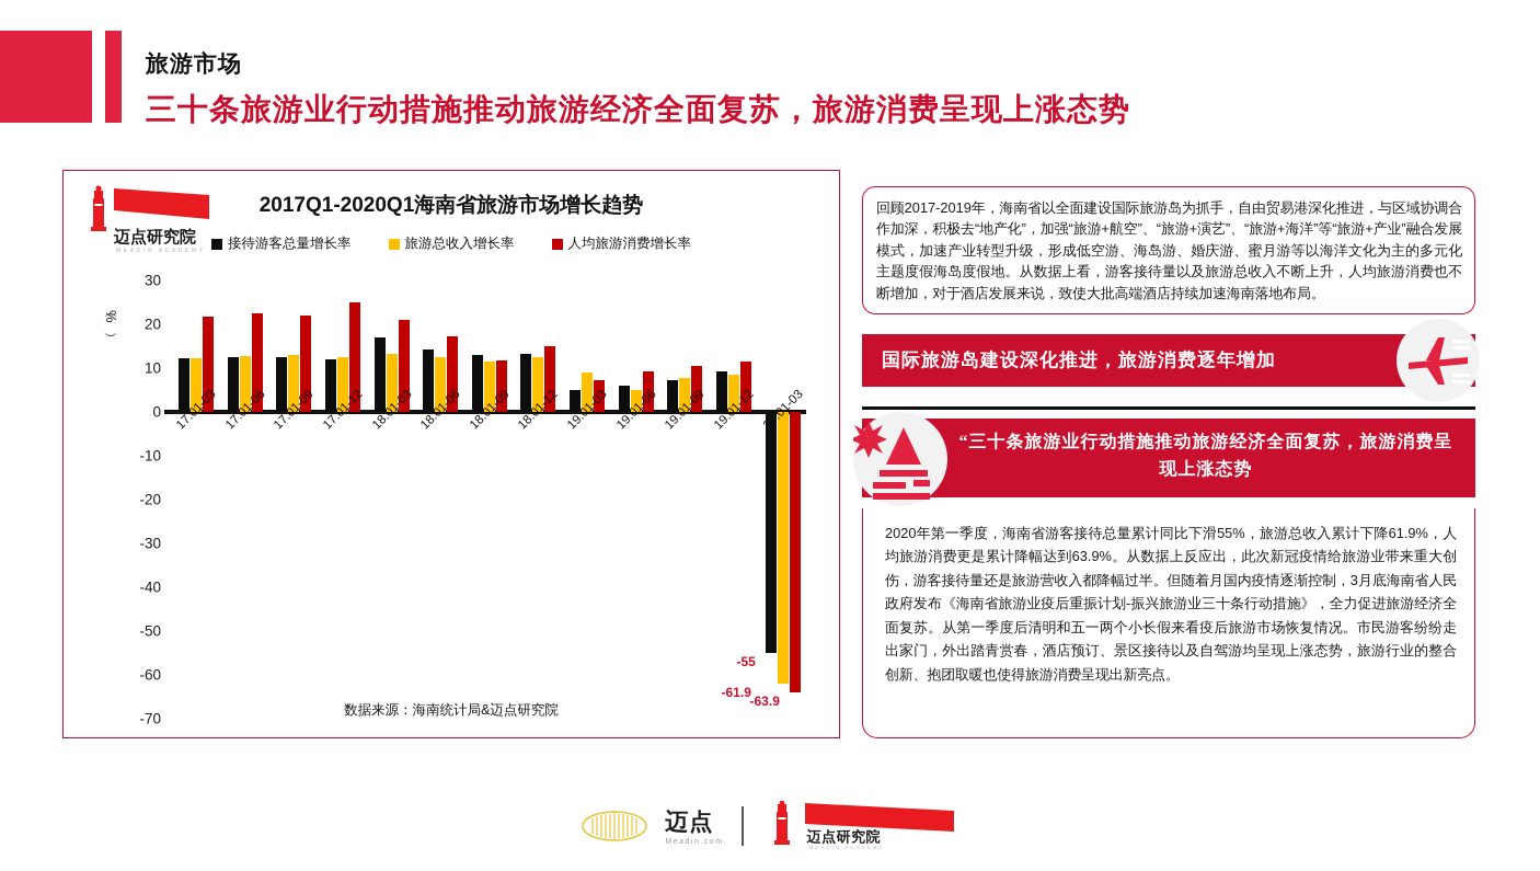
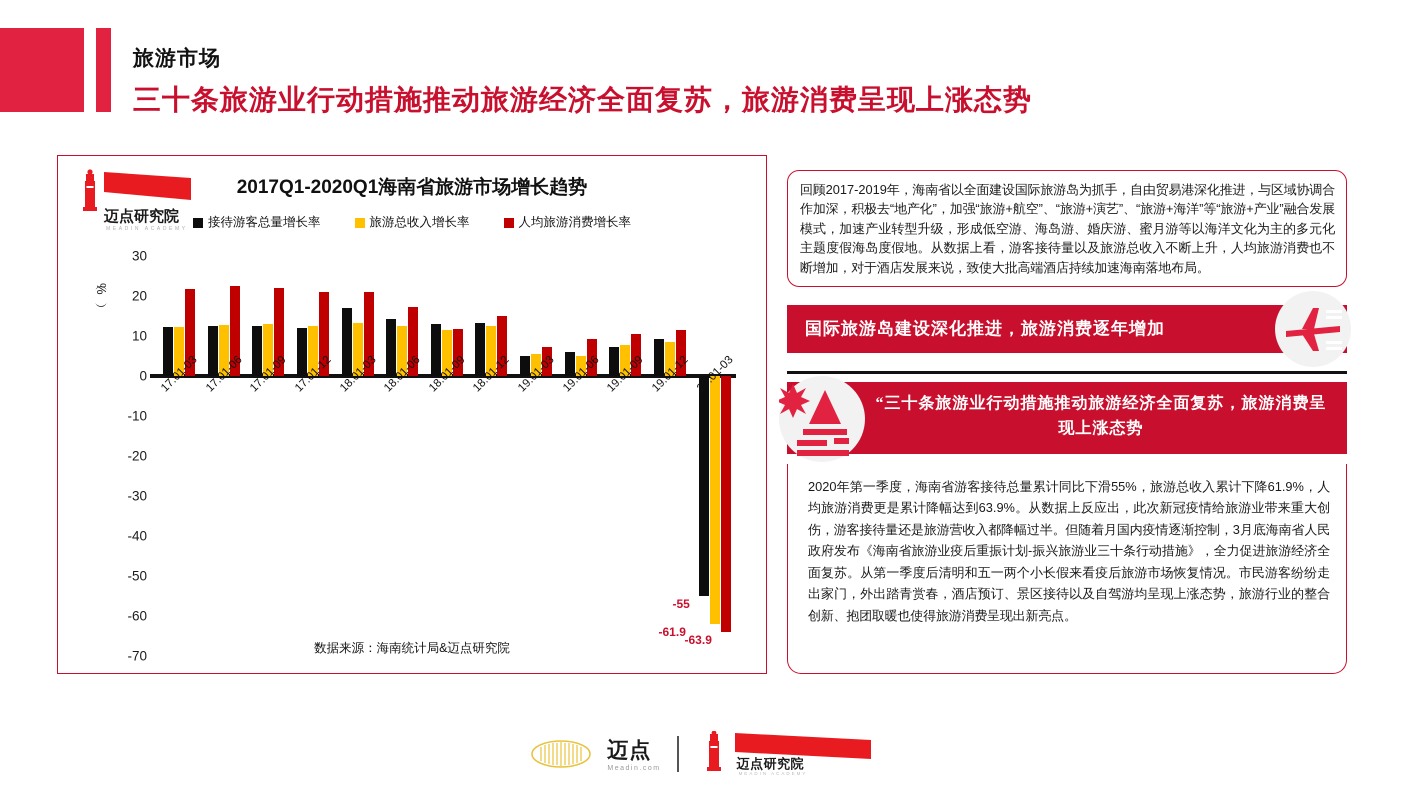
人均旅游消费增长率/17.01-12: 25 -> 21
旅游总收入增长率/19.01-03: 9 -> 6
